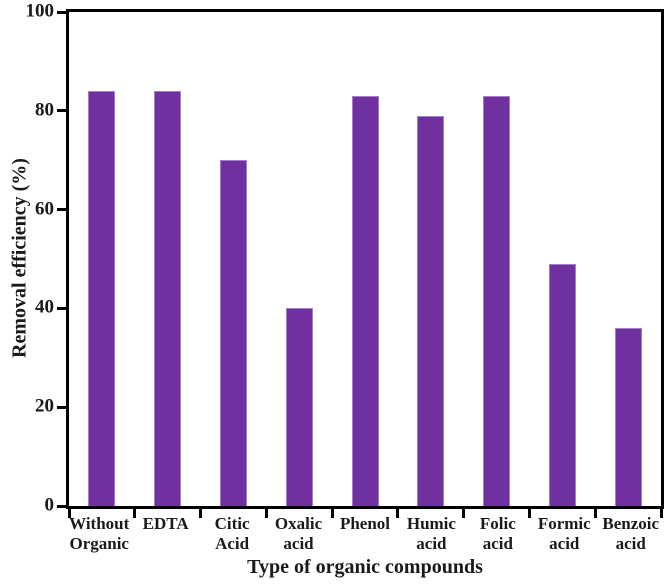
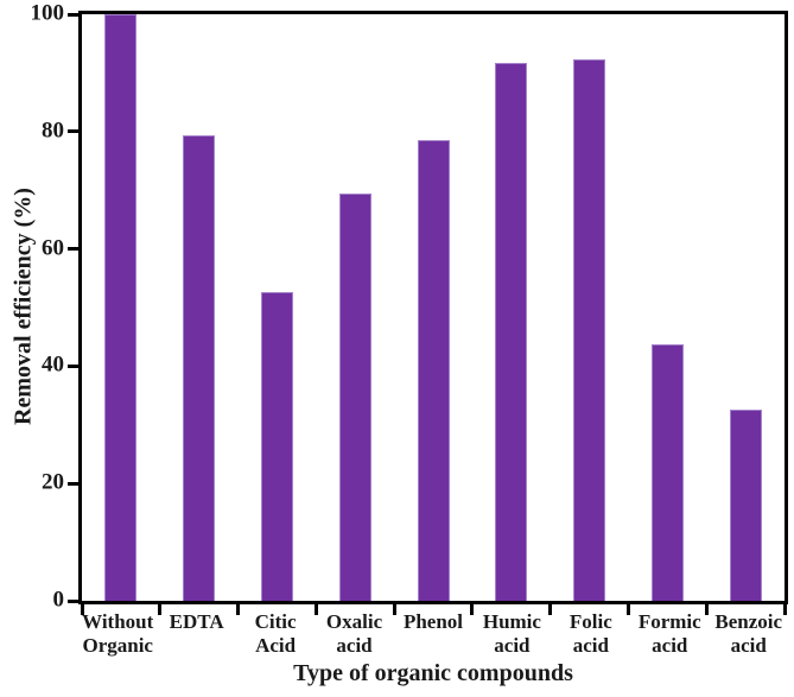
Without Organic: 84 -> 100
EDTA: 84 -> 79
Citic Acid: 70 -> 53
Oxalic acid: 40 -> 70
Phenol: 83 -> 78
Humic acid: 79 -> 92
Folic acid: 83 -> 92
Formic acid: 49 -> 44
Benzoic acid: 36 -> 33
